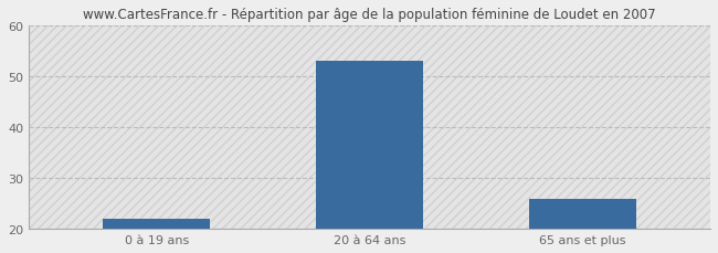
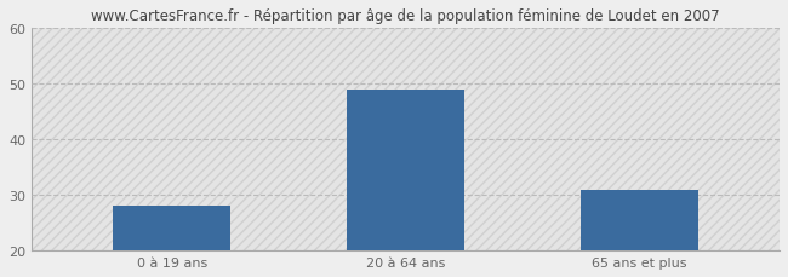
0 à 19 ans: 22 -> 28
20 à 64 ans: 53 -> 49
65 ans et plus: 26 -> 31
